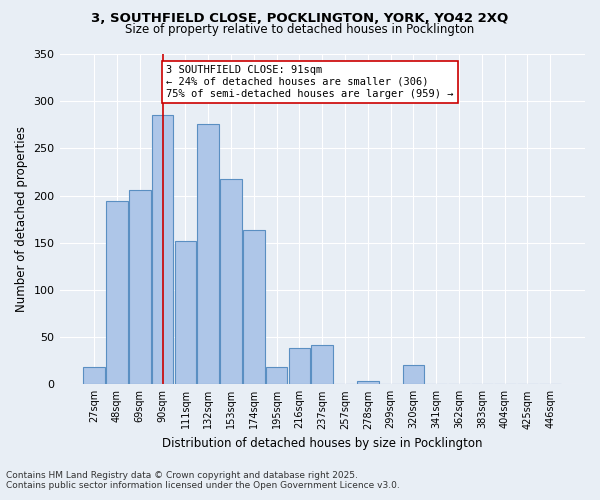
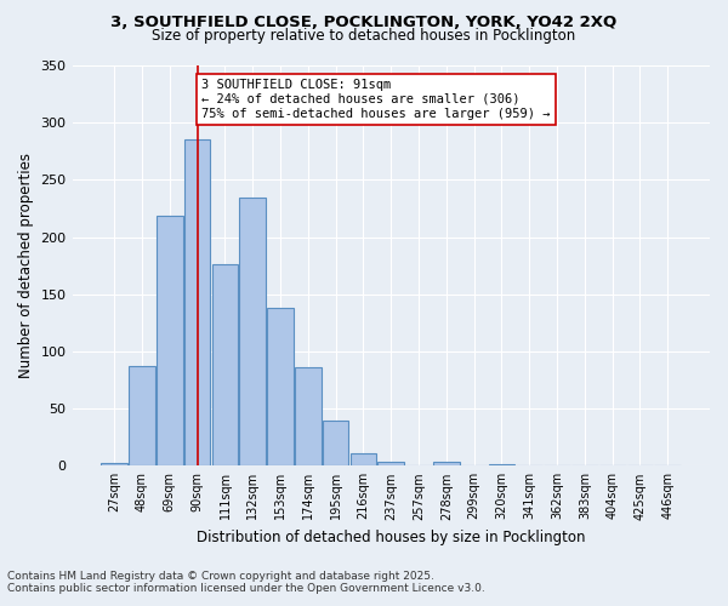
27sqm: 18 -> 2
48sqm: 194 -> 87
69sqm: 206 -> 219
111sqm: 152 -> 176
132sqm: 276 -> 234
153sqm: 218 -> 138
174sqm: 164 -> 86
195sqm: 18 -> 40
216sqm: 38 -> 11
237sqm: 42 -> 4
320sqm: 20 -> 1
